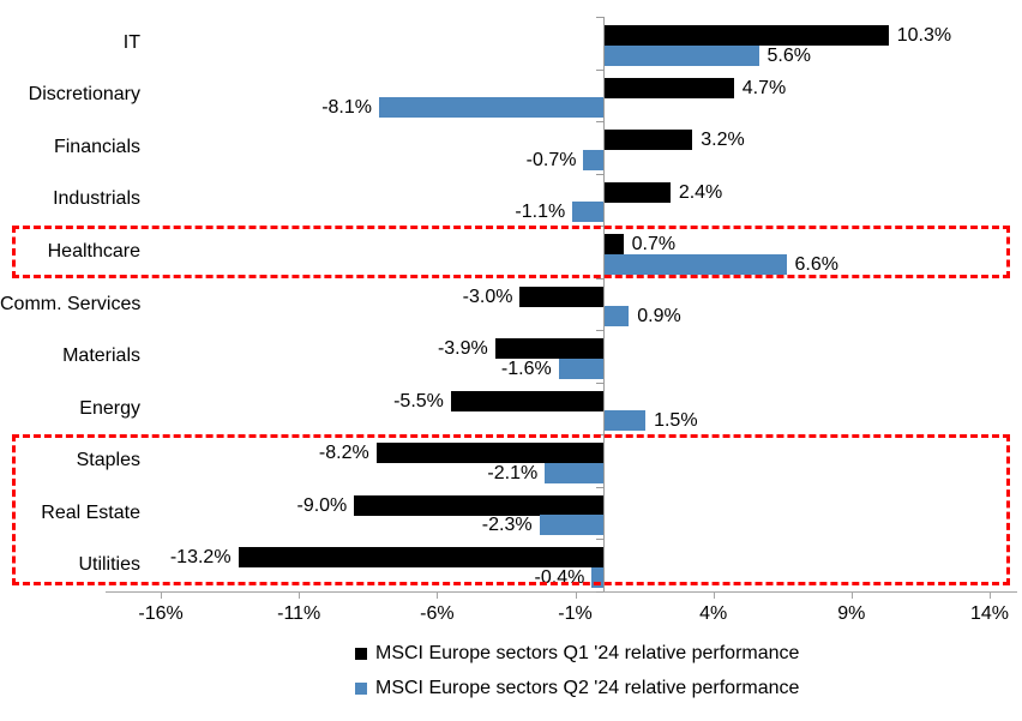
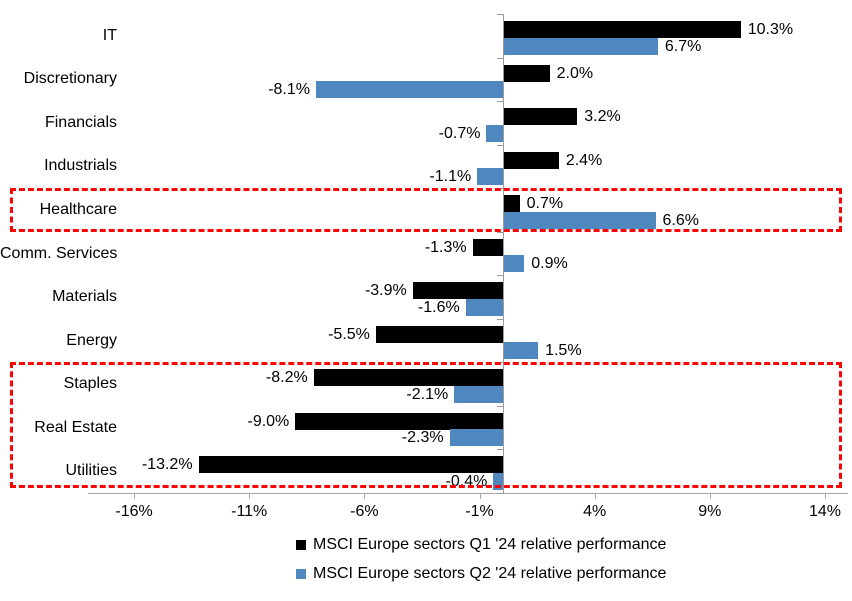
MSCI Europe sectors Q2 '24 relative performance/IT: 5.6% -> 6.7%
MSCI Europe sectors Q1 '24 relative performance/Discretionary: 4.7% -> 2.0%
MSCI Europe sectors Q1 '24 relative performance/Comm. Services: -3.0% -> -1.3%
